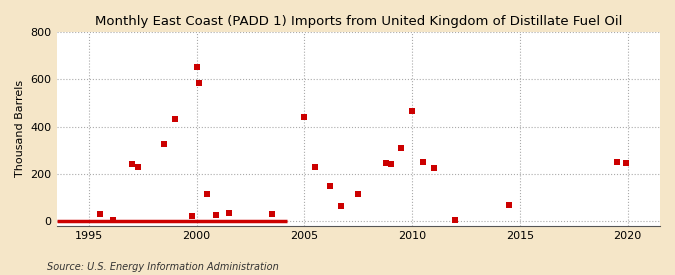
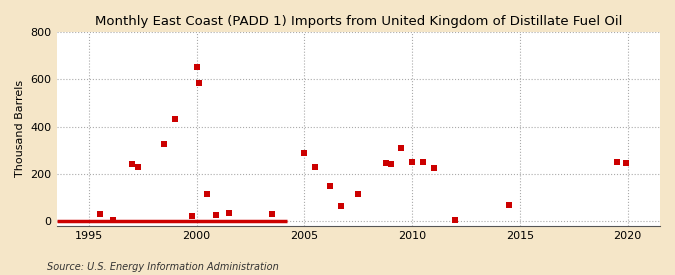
2005: 440 -> 290
2010: 465 -> 250
